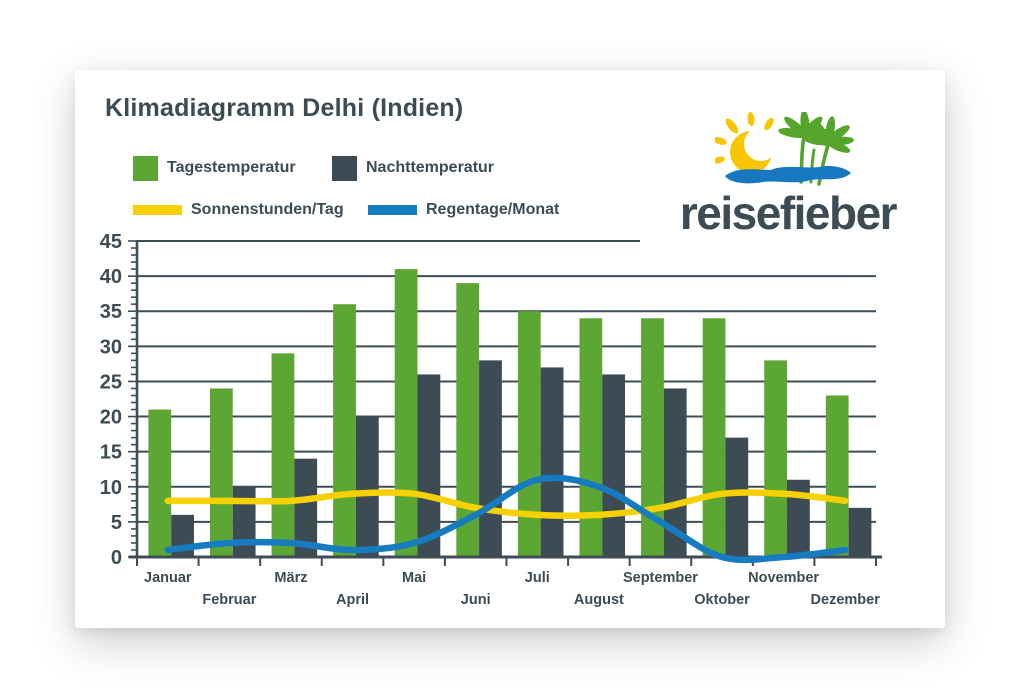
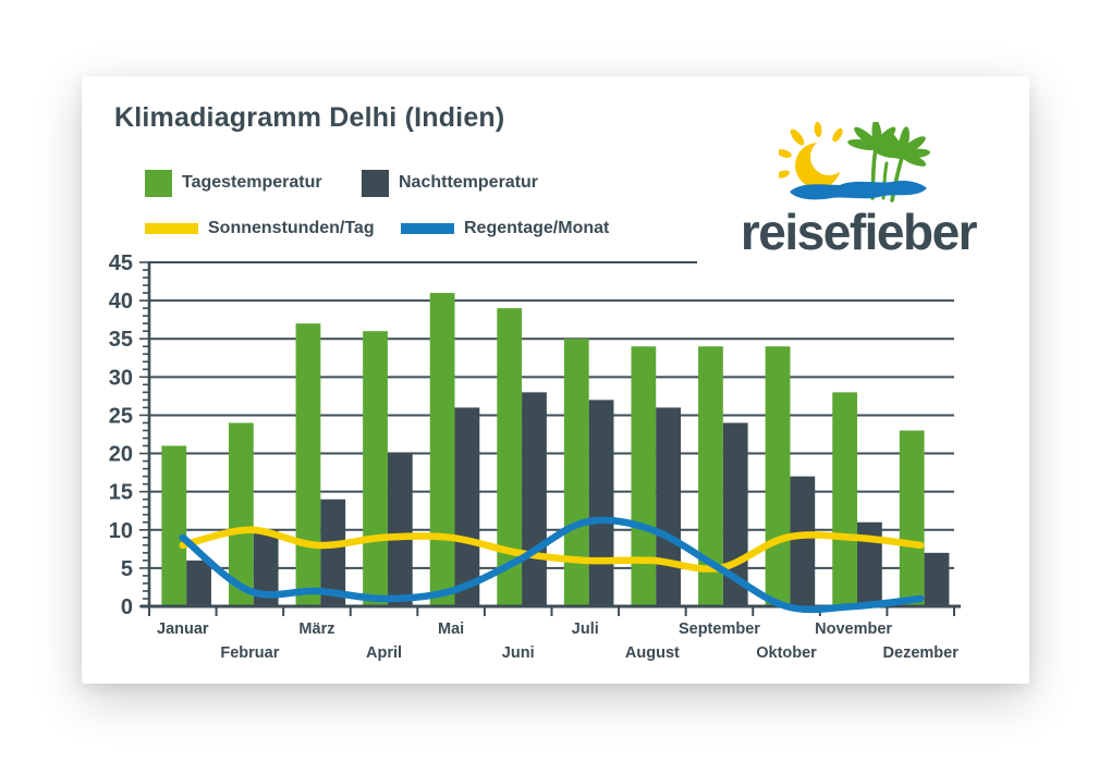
Regentage/Monat/Januar: 1 -> 9
Sonnenstunden/Tag/Februar: 8 -> 10
Tagestemperatur/März: 29 -> 37
Sonnenstunden/Tag/September: 7 -> 5
